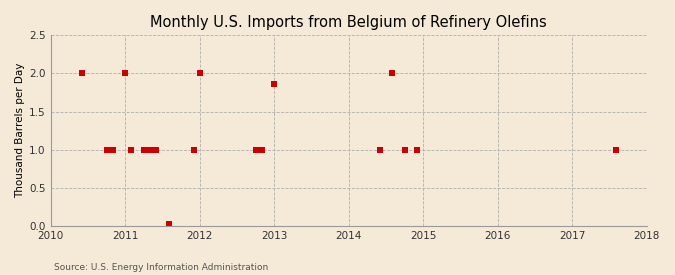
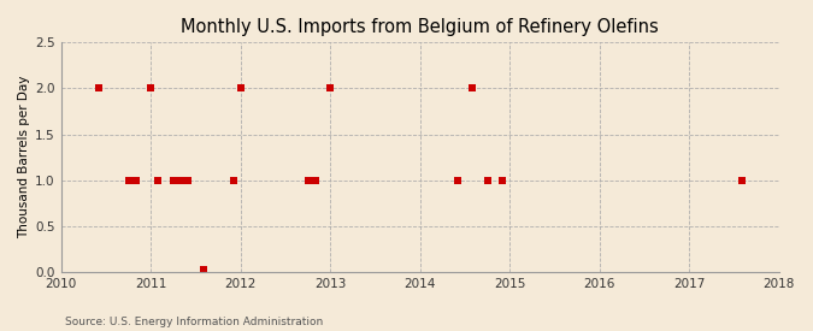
2013: 1.86 -> 2.00
